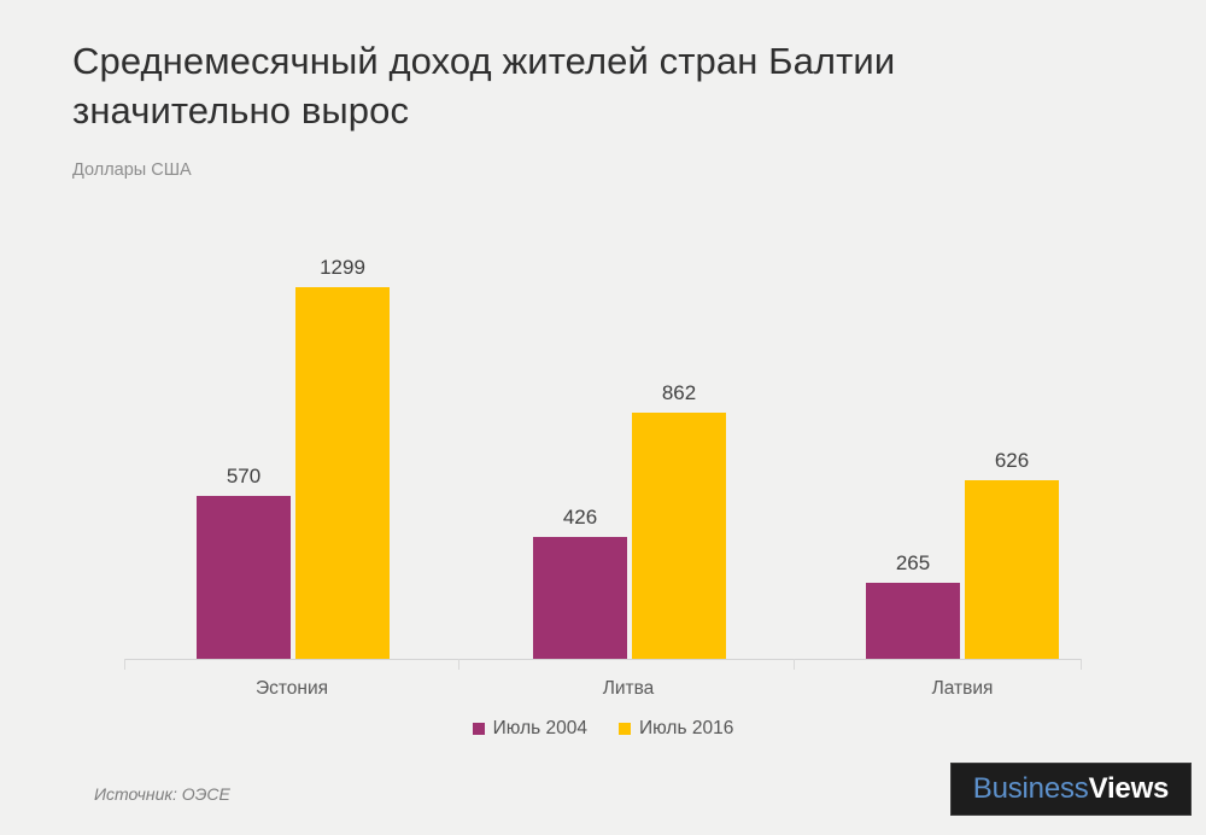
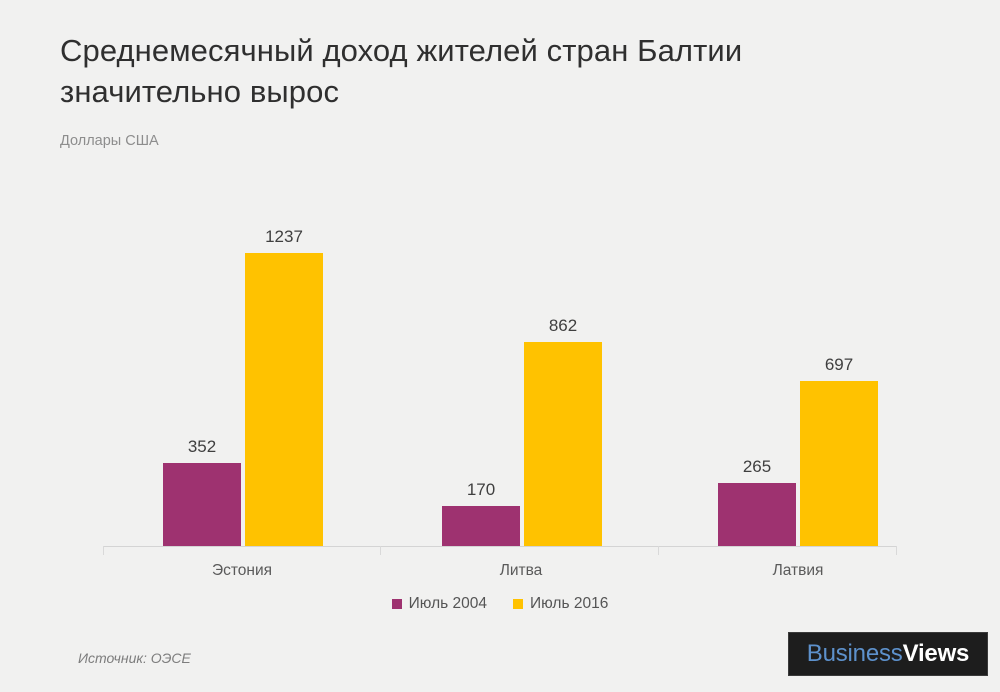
Июль 2004/Эстония: 570 -> 352
Июль 2016/Эстония: 1299 -> 1237
Июль 2004/Литва: 426 -> 170
Июль 2016/Латвия: 626 -> 697
